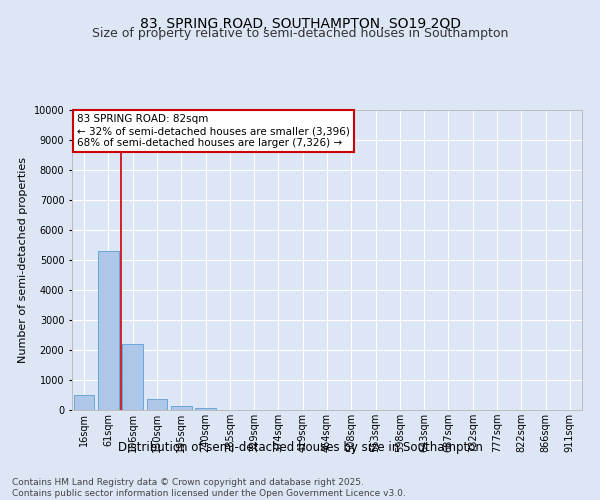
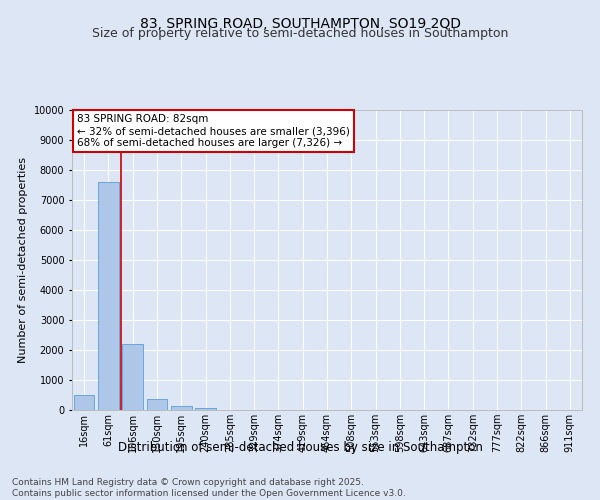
61sqm: 5300 -> 7600
